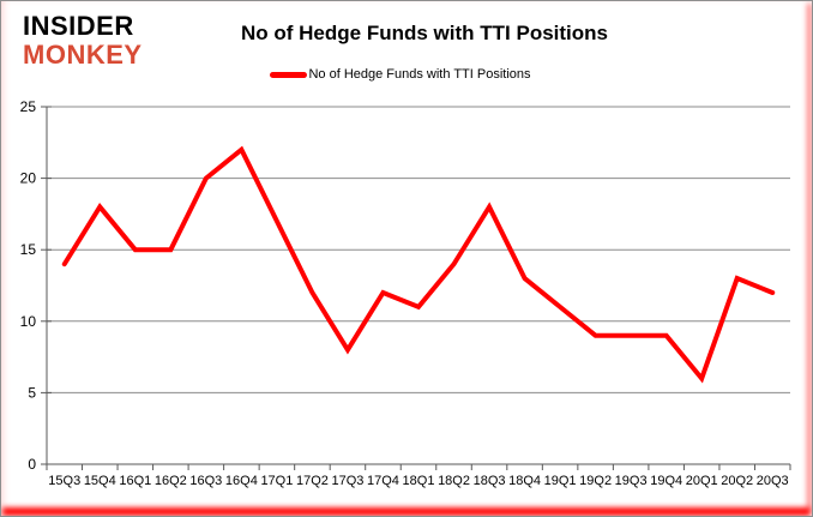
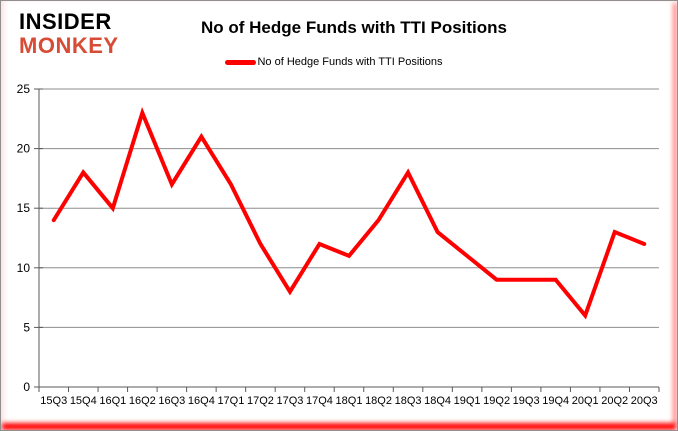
16Q2: 15 -> 23
16Q3: 20 -> 17
16Q4: 22 -> 21
